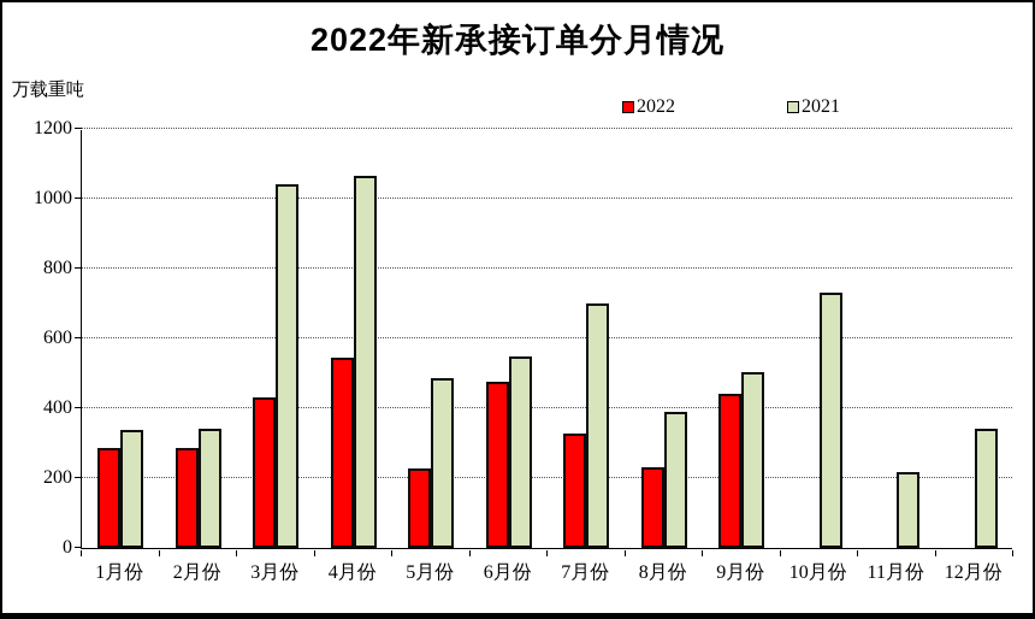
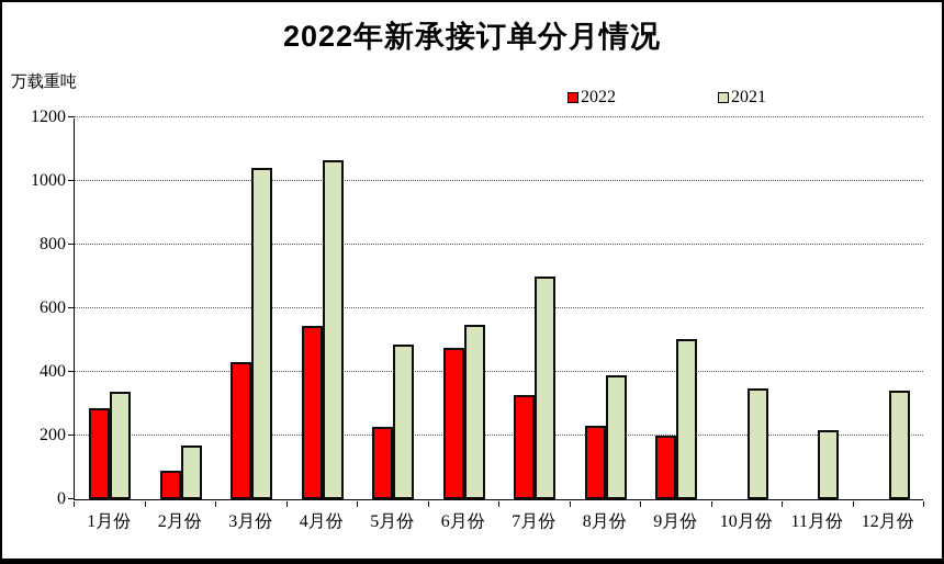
2022/2月份: 280 -> 90
2021/2月份: 340 -> 170
2022/9月份: 440 -> 200
2021/10月份: 730 -> 350
